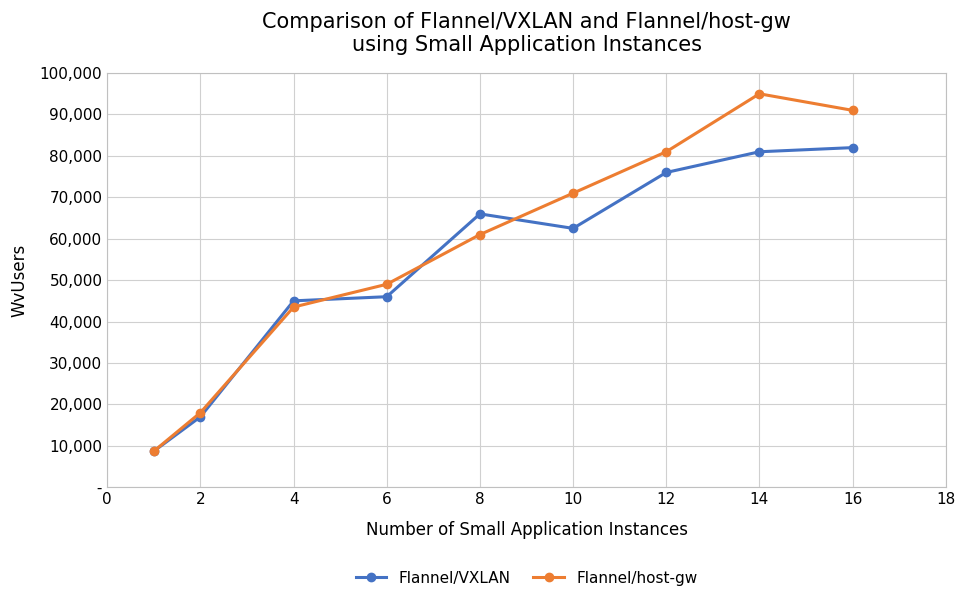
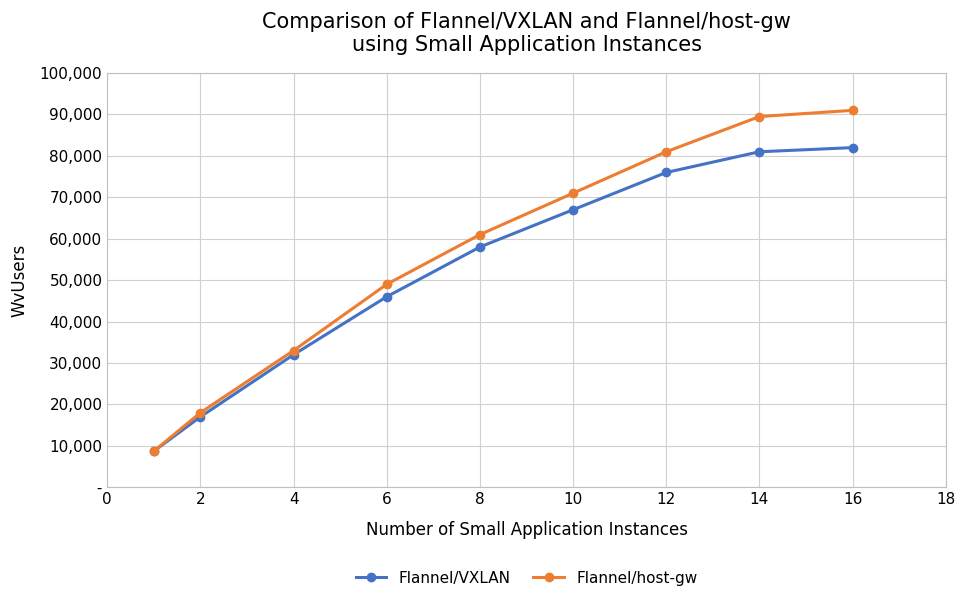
Flannel/VXLAN/4: 45,000 -> 32,000
Flannel/host-gw/4: 43,500 -> 33,000
Flannel/VXLAN/8: 66,000 -> 58,000
Flannel/VXLAN/10: 62,500 -> 67,000
Flannel/host-gw/14: 95,000 -> 89,500
